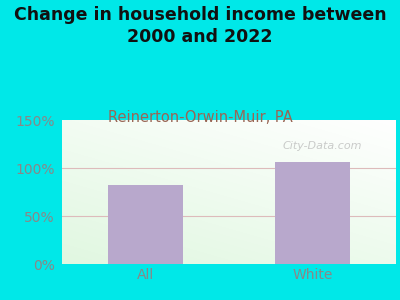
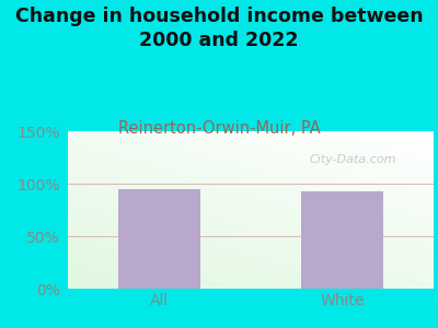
All: 82% -> 95%
White: 106% -> 93%
